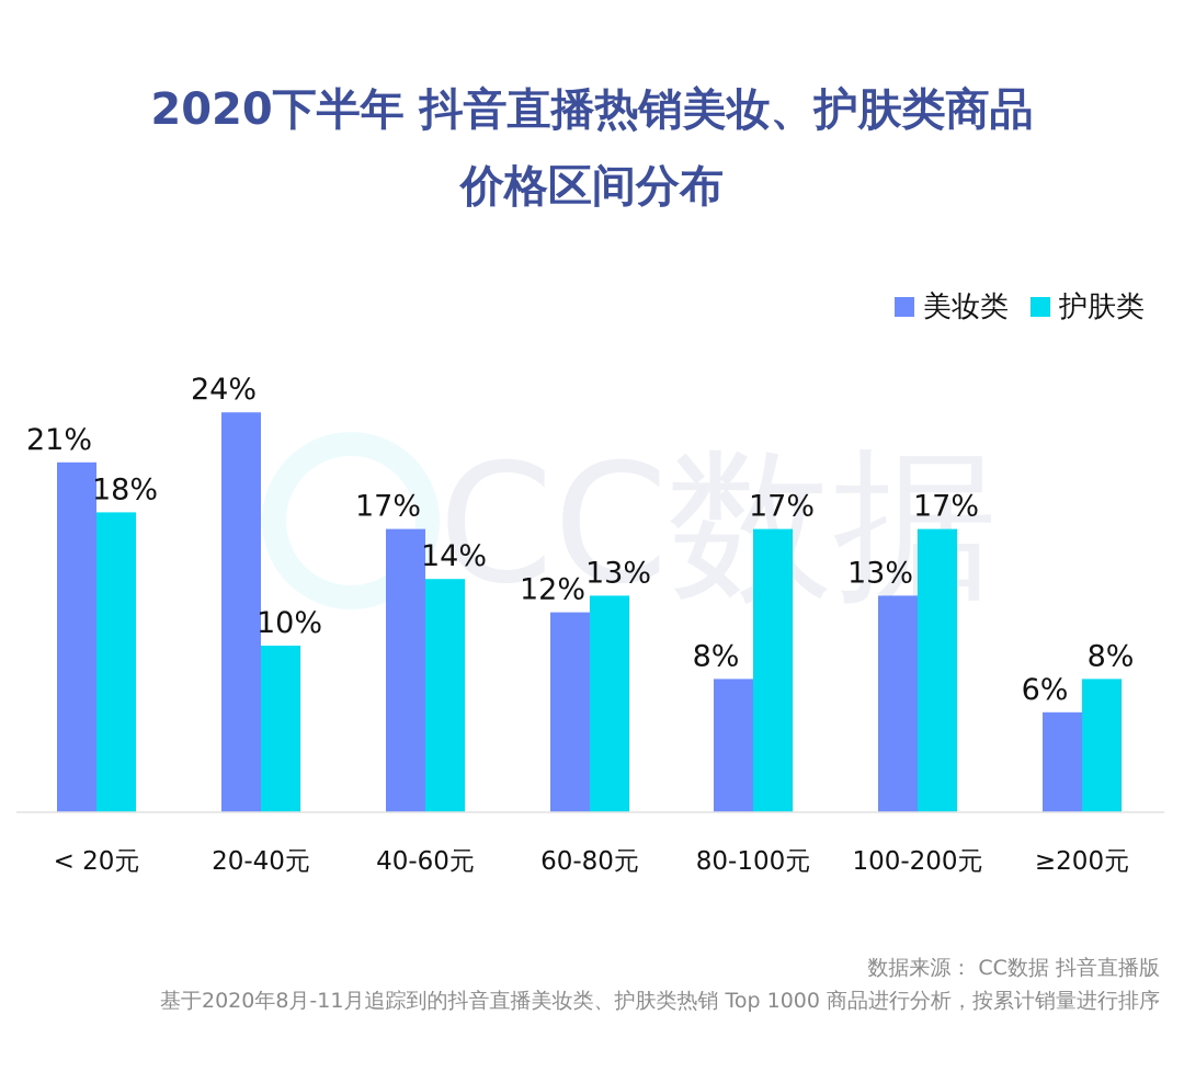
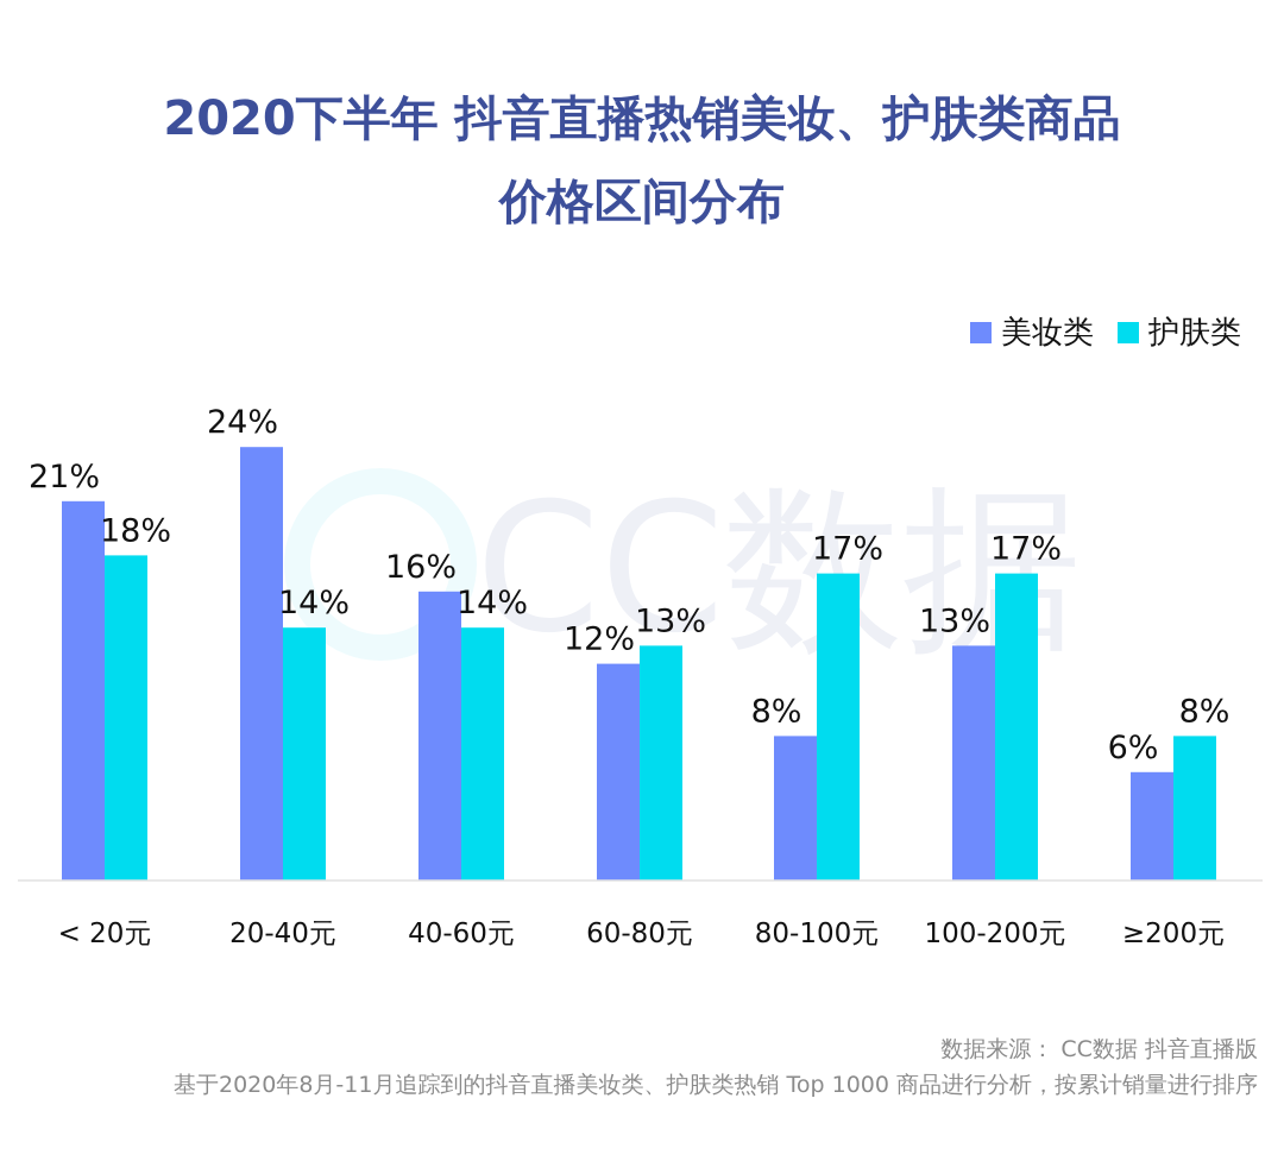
护肤类/20-40元: 10% -> 14%
美妆类/40-60元: 17% -> 16%
